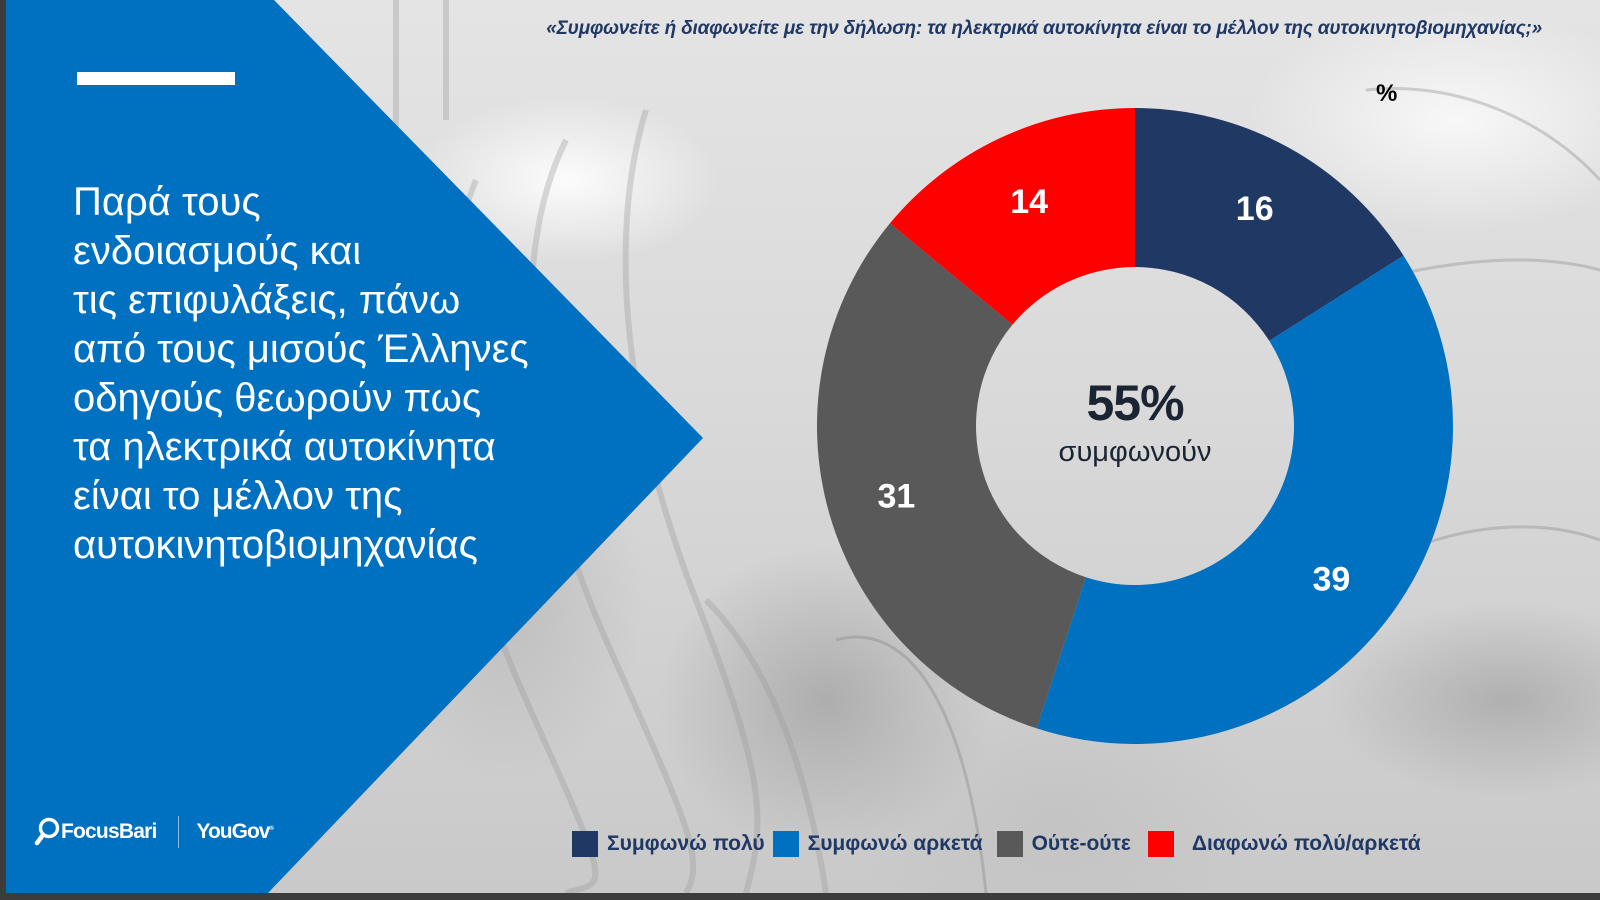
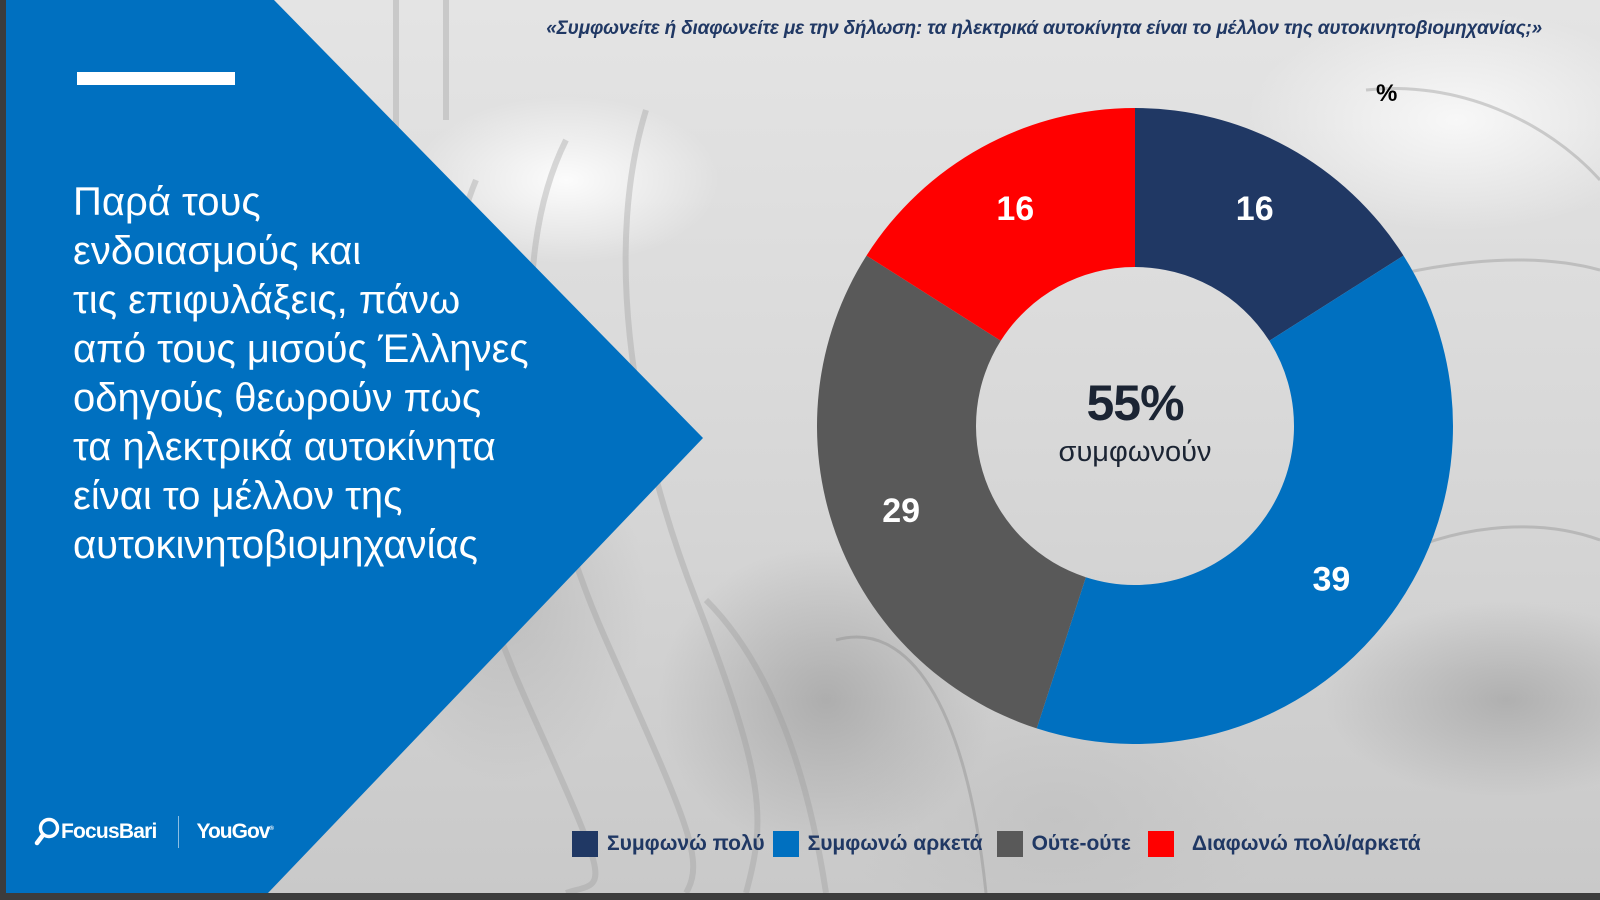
Ούτε-ούτε: 31 -> 29
Διαφωνώ πολύ/αρκετά: 14 -> 16
